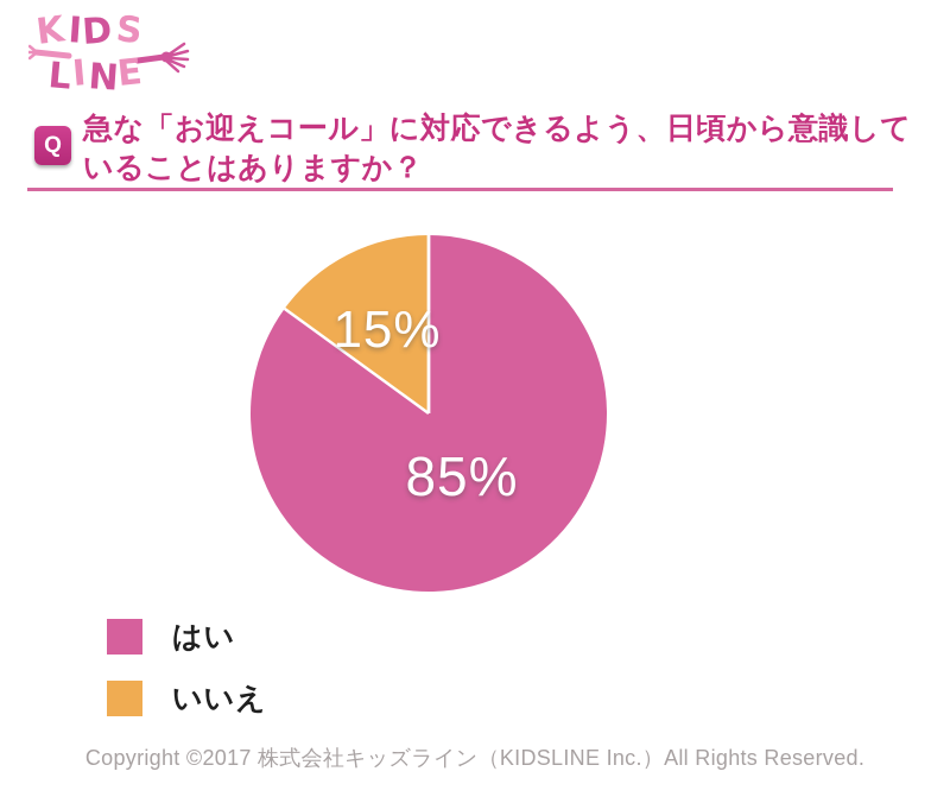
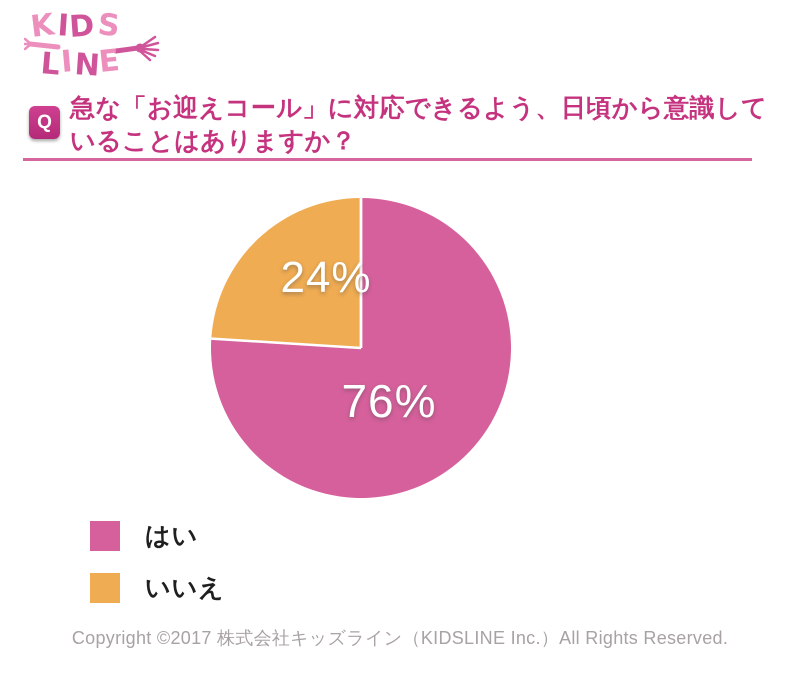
はい: 85% -> 76%
いいえ: 15% -> 24%
